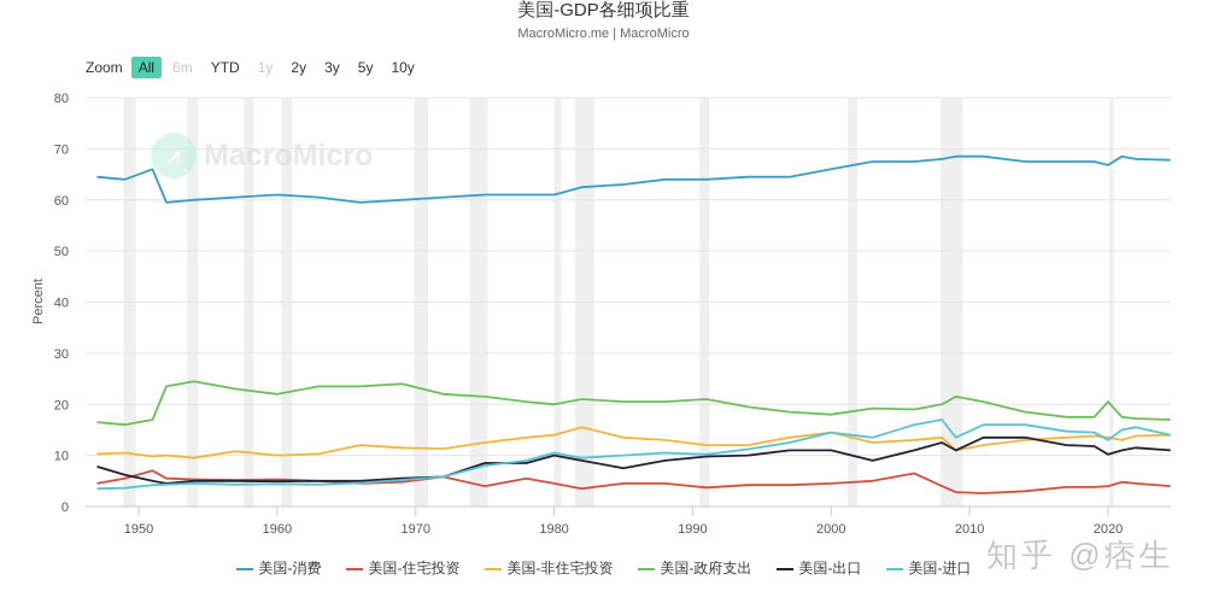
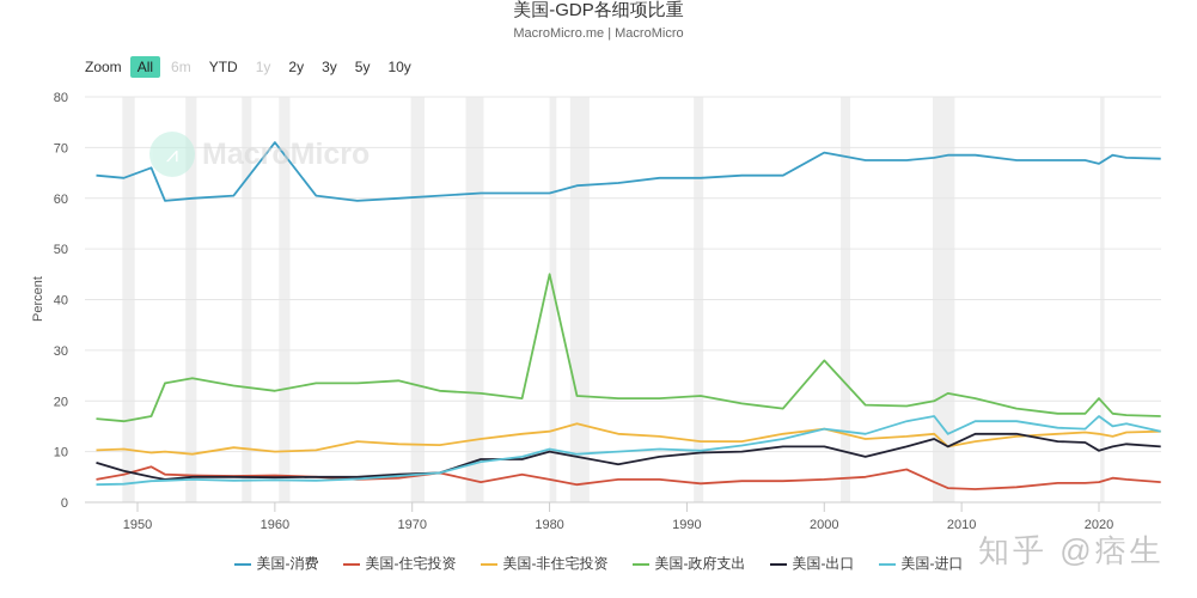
美国-消费/1960: 61 -> 71
美国-政府支出/1980: 20 -> 45
美国-消费/2000: 66 -> 69
美国-政府支出/2000: 18 -> 28
美国-进口/2020: 13 -> 17
